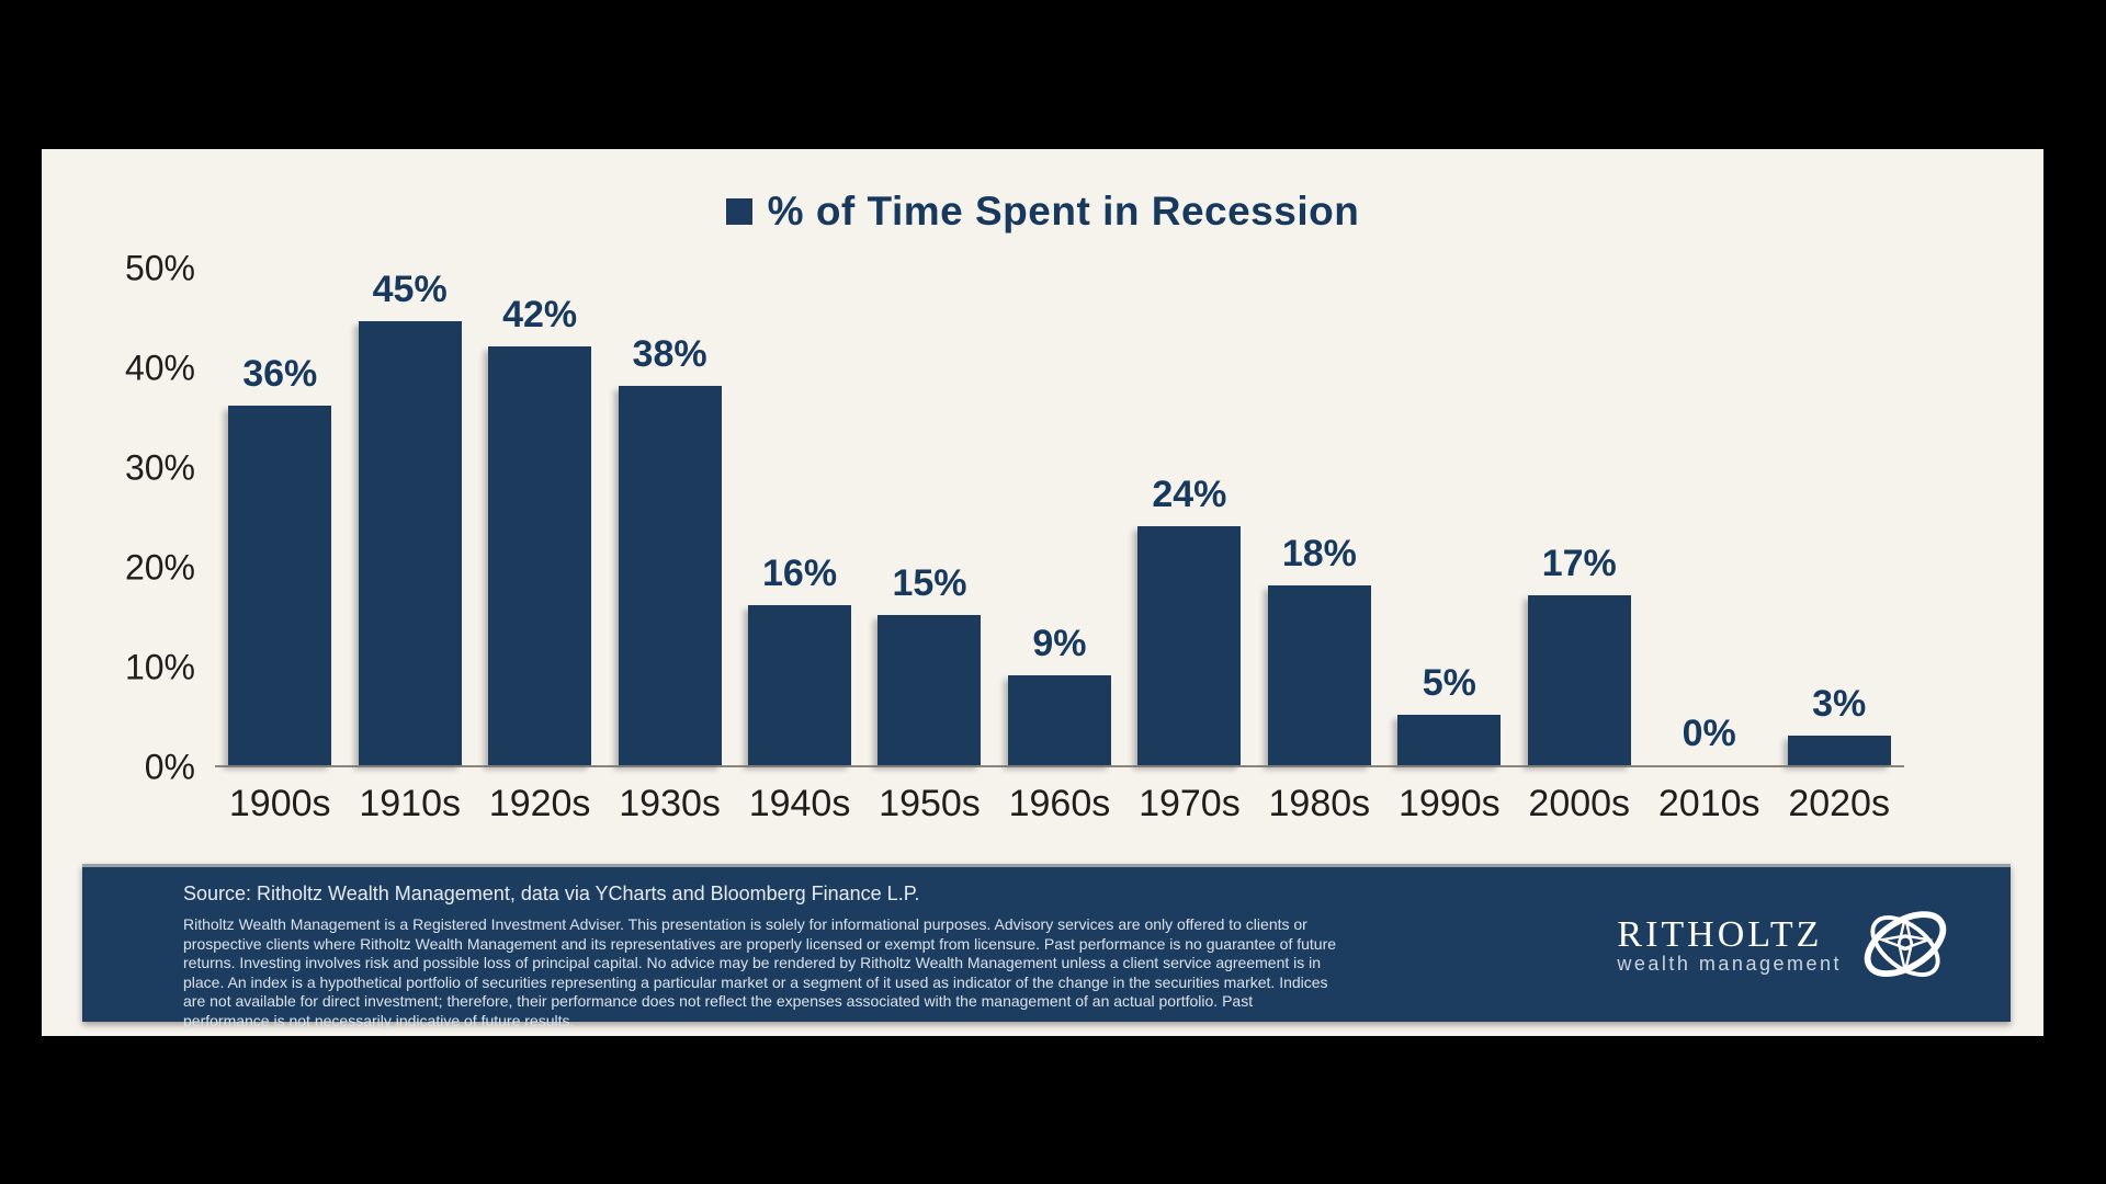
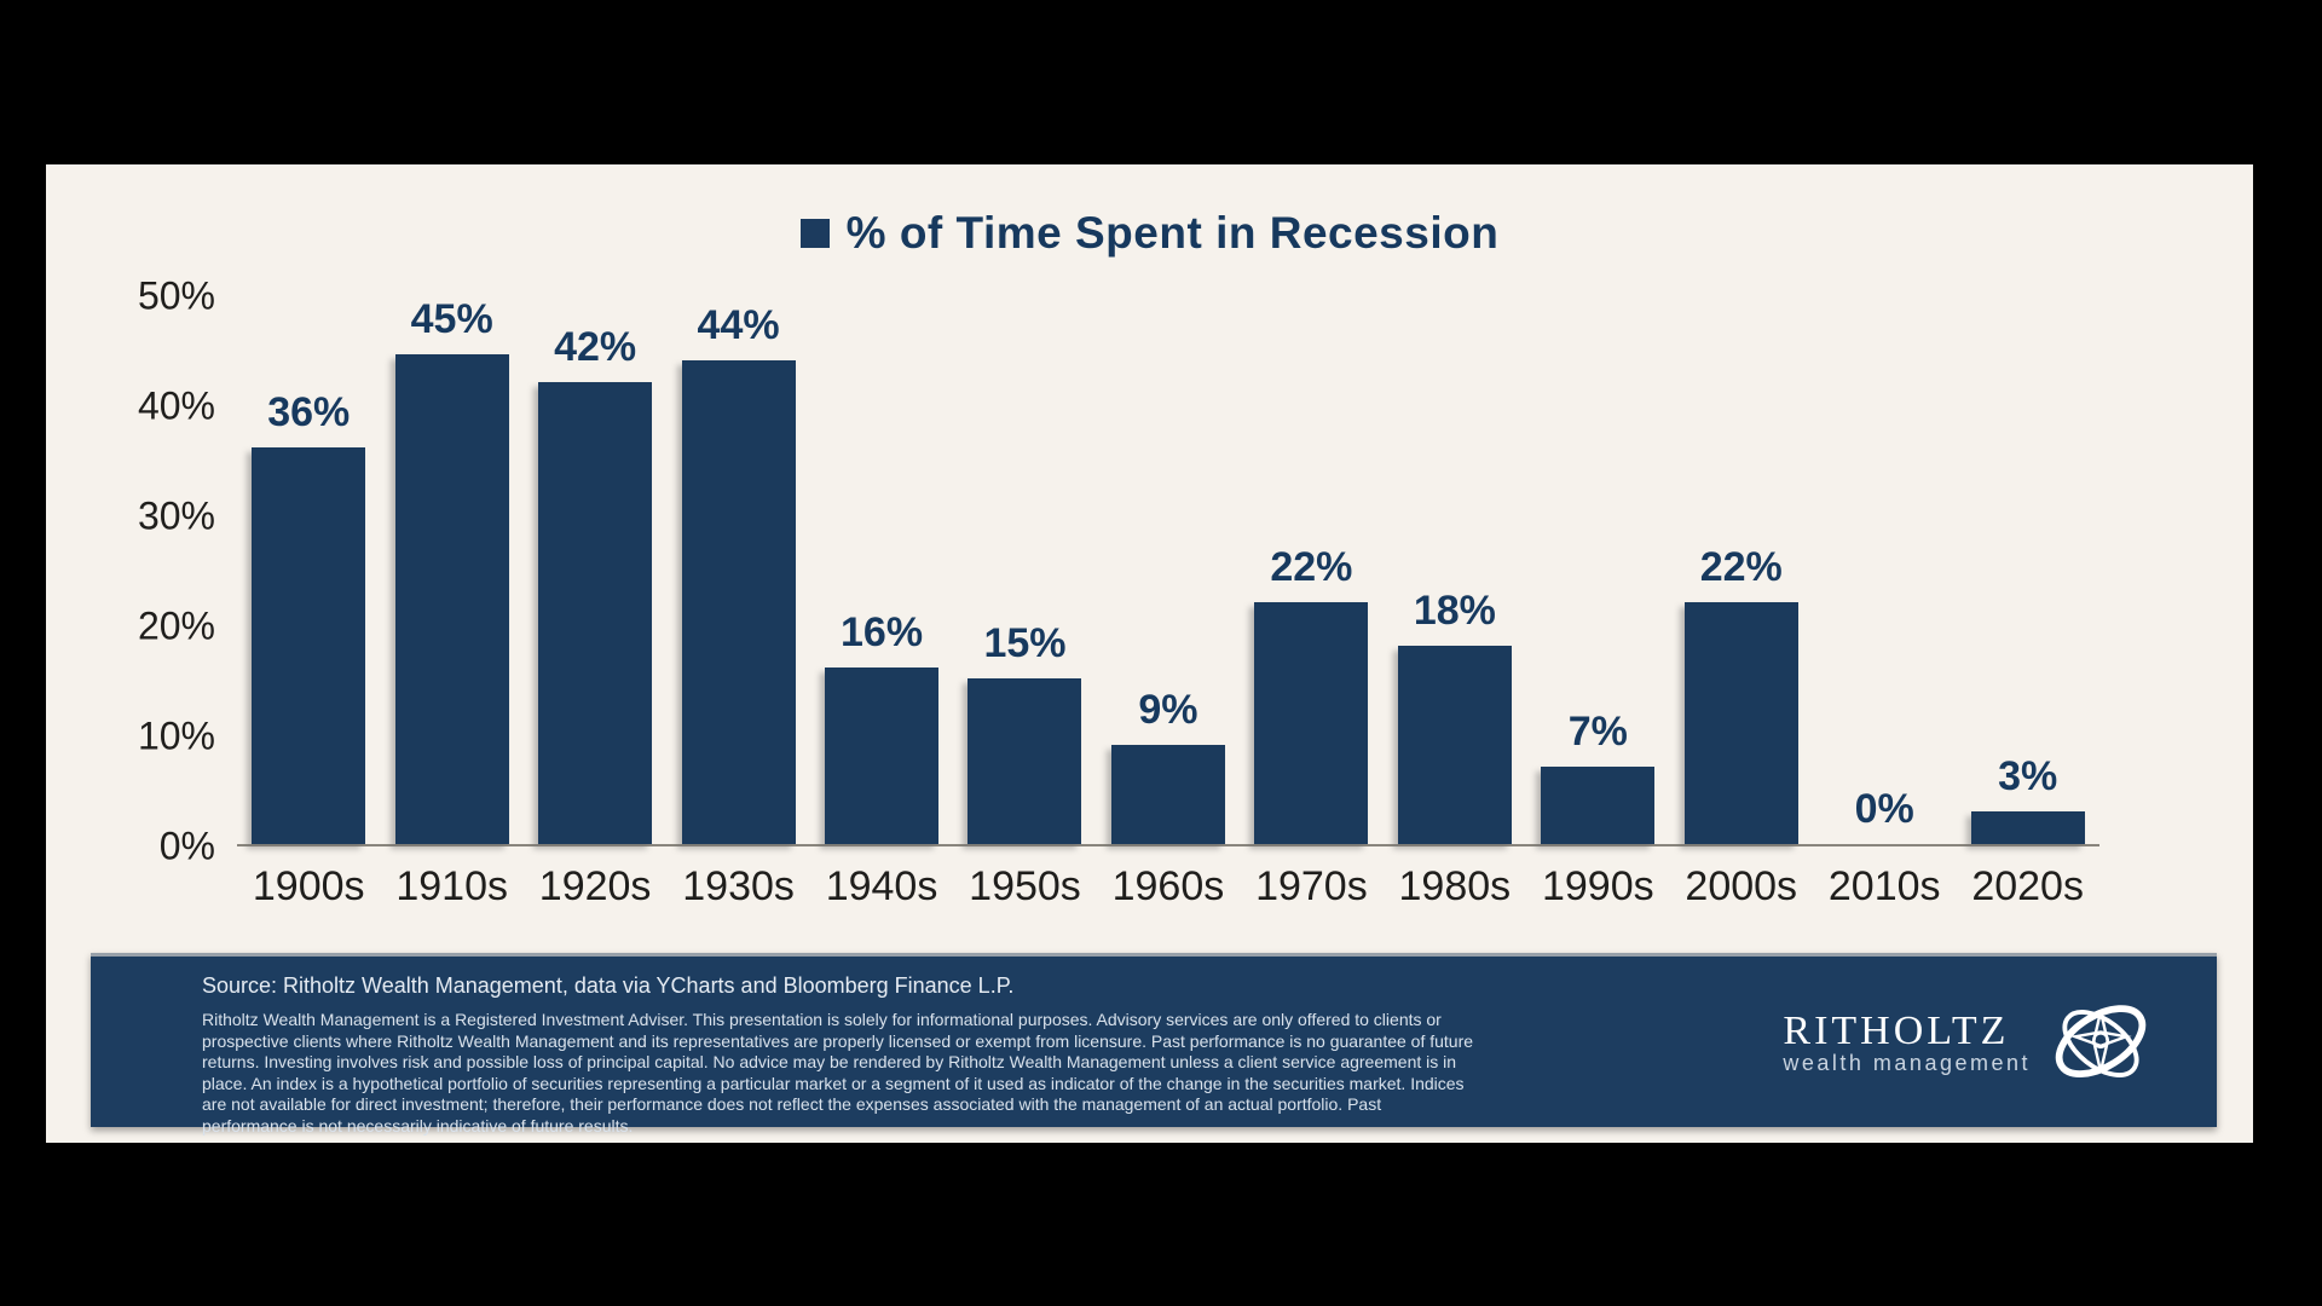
1930s: 38% -> 44%
1970s: 24% -> 22%
1990s: 5% -> 7%
2000s: 17% -> 22%
